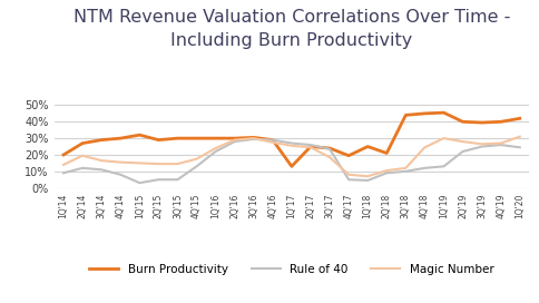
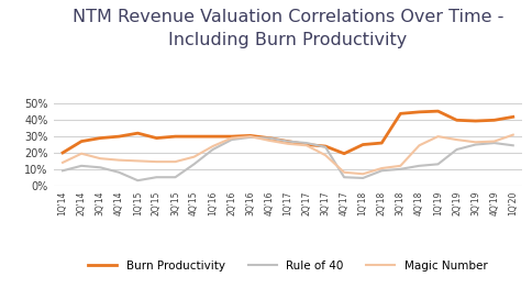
Burn Productivity/1Q'17: 13% -> 27%
Burn Productivity/2Q'18: 21% -> 26%
